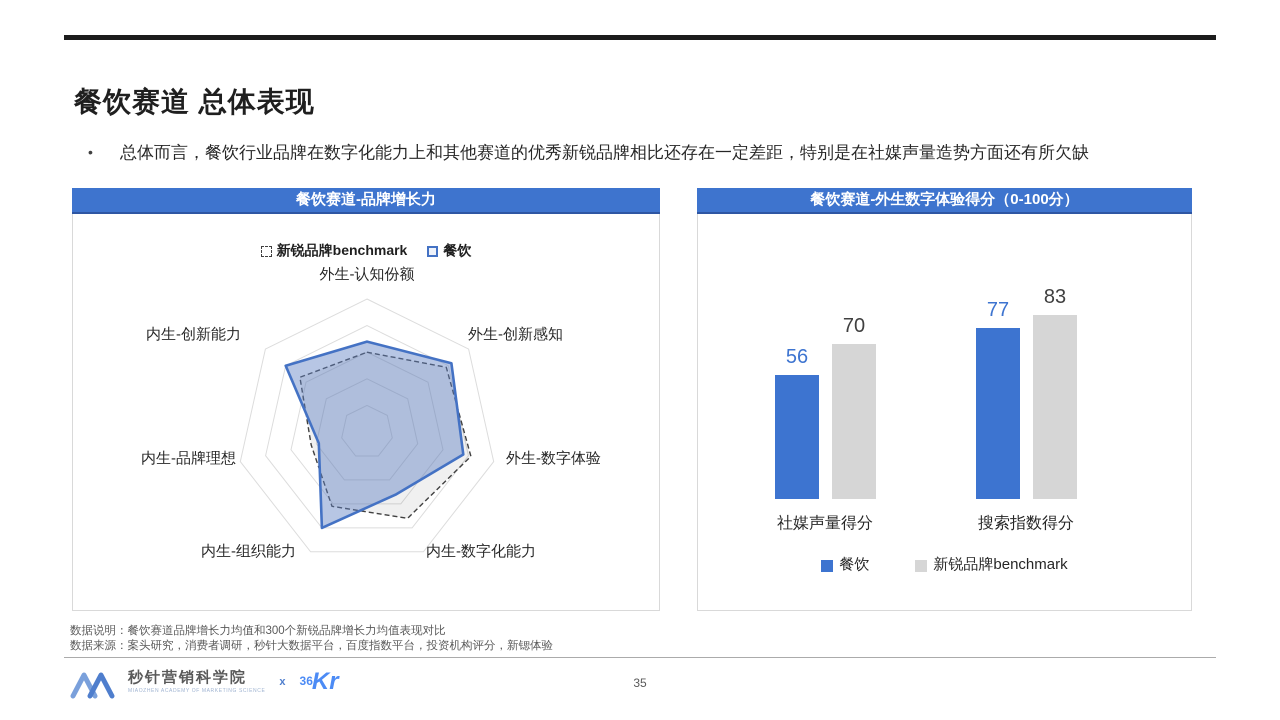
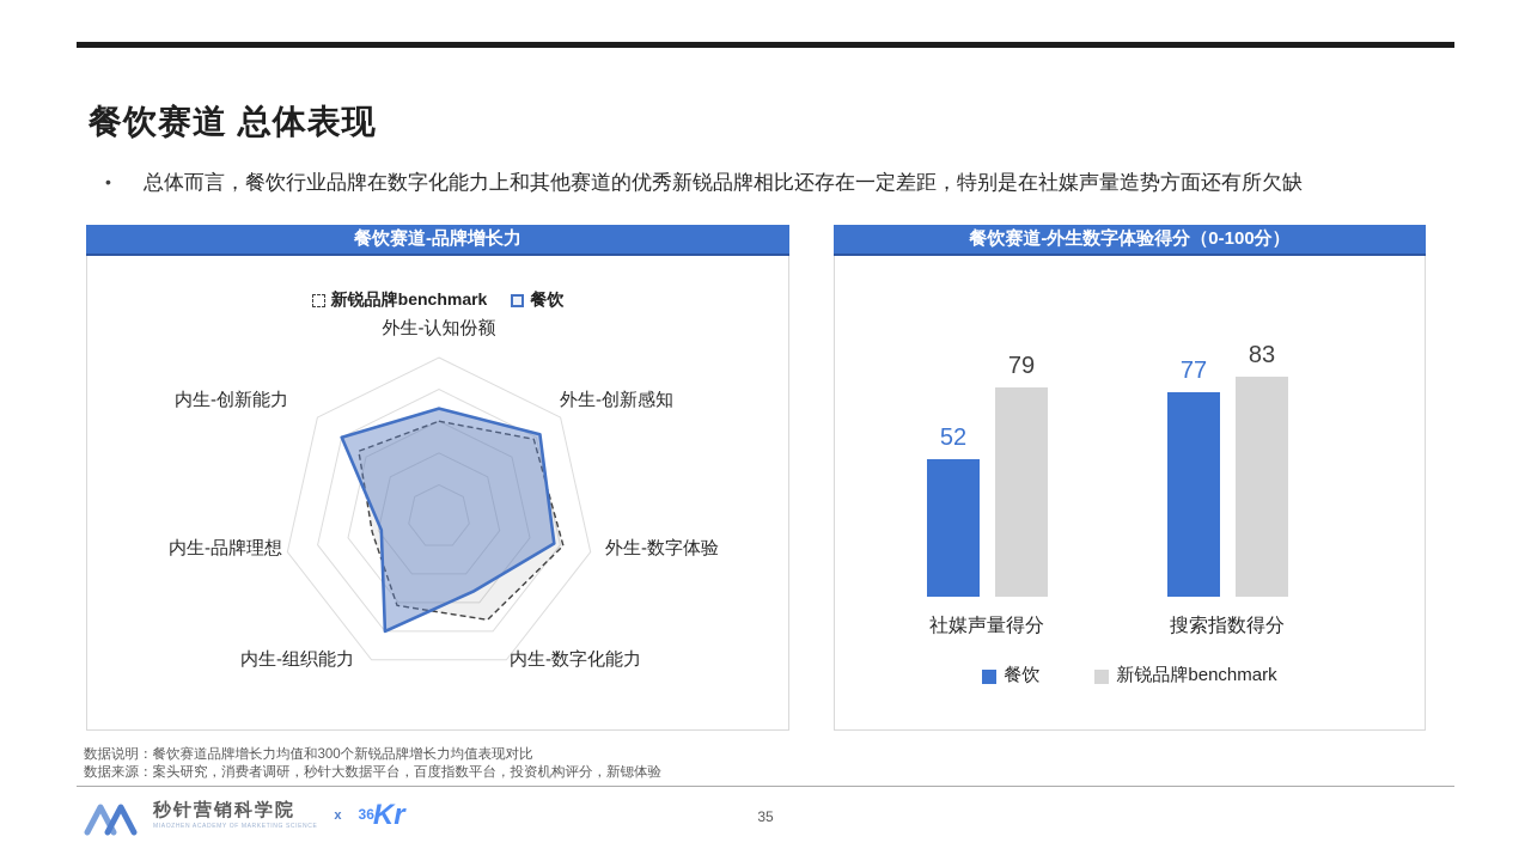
餐饮赛道-外生数字体验得分（0-100分）/餐饮/社媒声量得分: 56 -> 52
餐饮赛道-外生数字体验得分（0-100分）/新锐品牌benchmark/社媒声量得分: 70 -> 79
